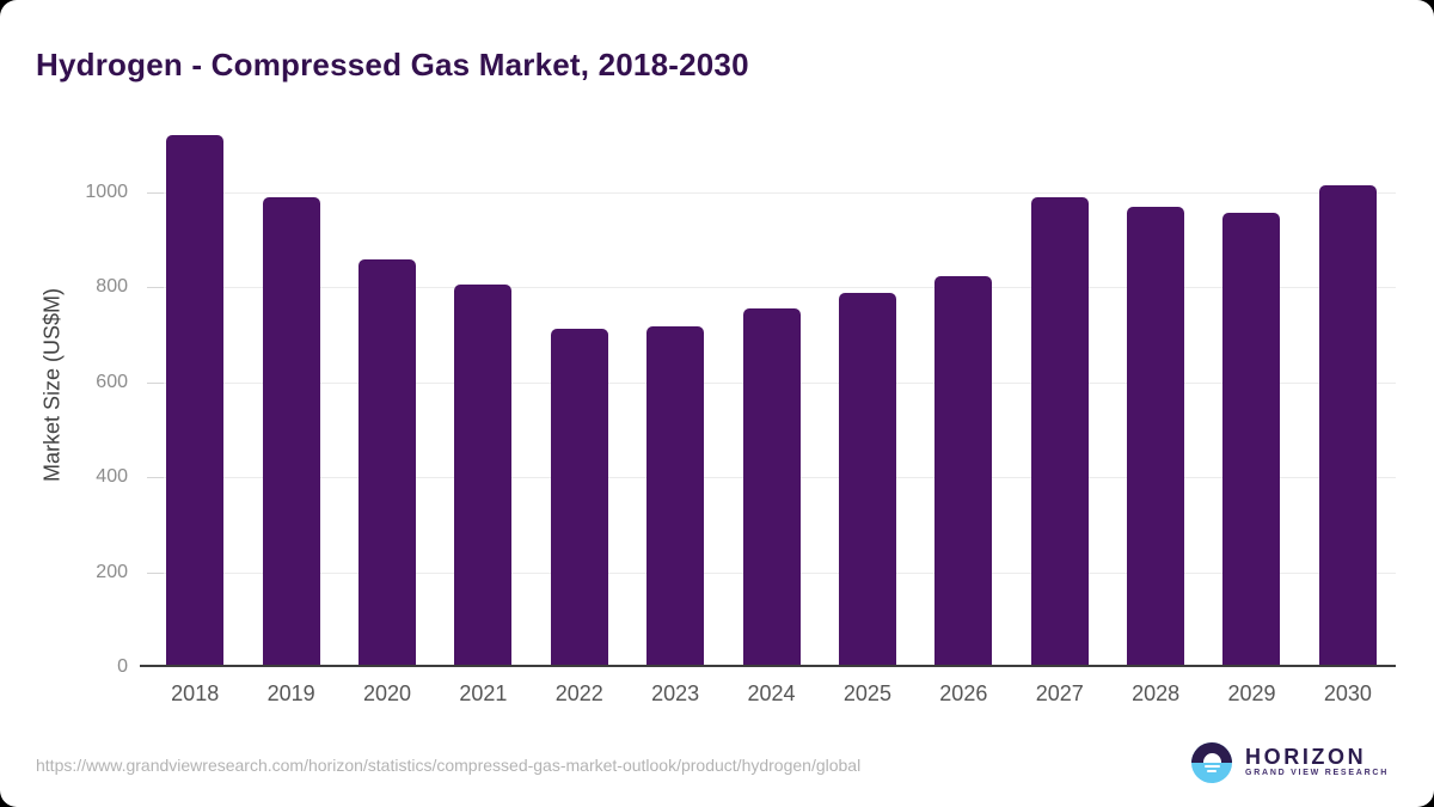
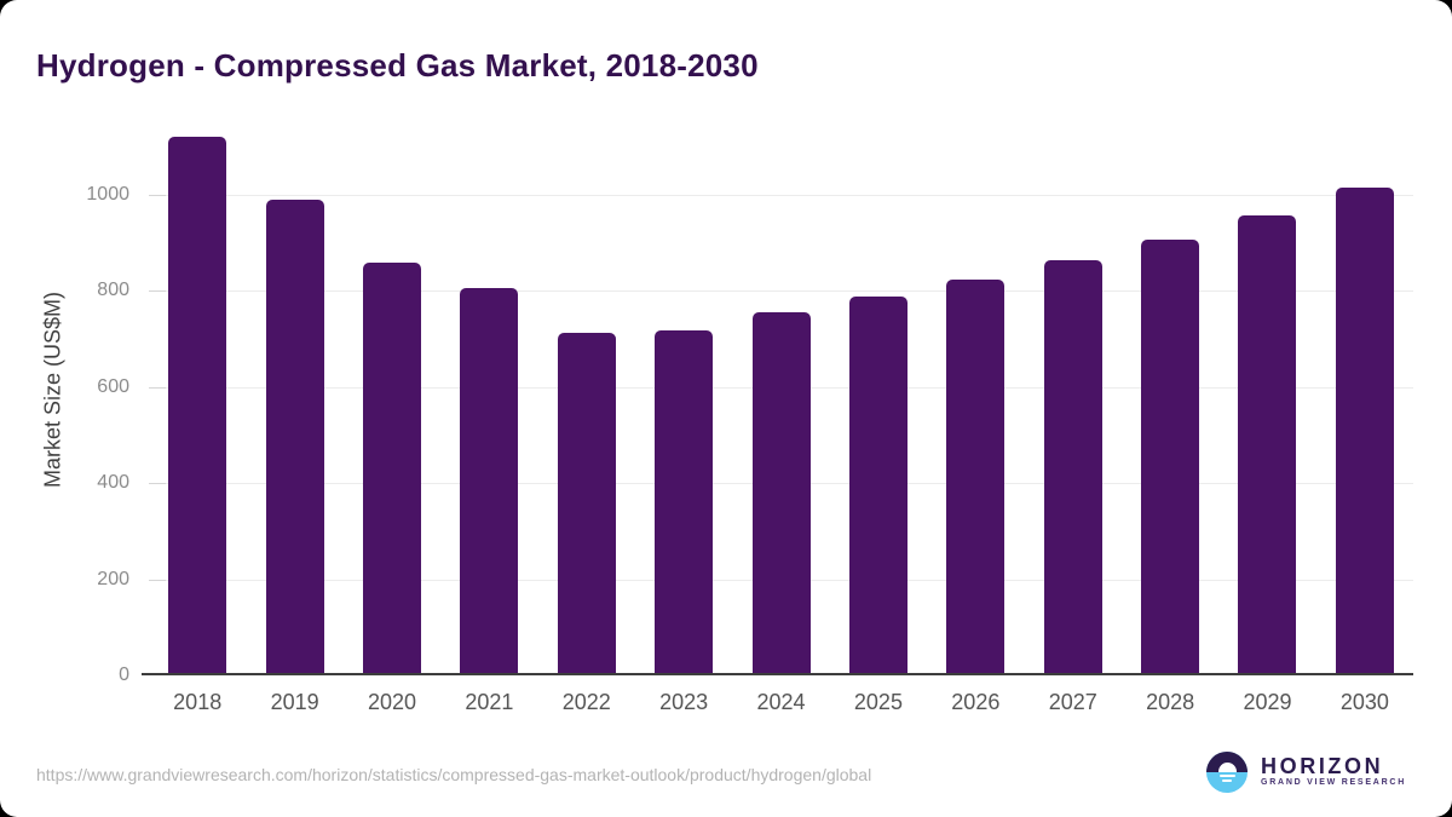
2027: 990 -> 860
2028: 970 -> 910
